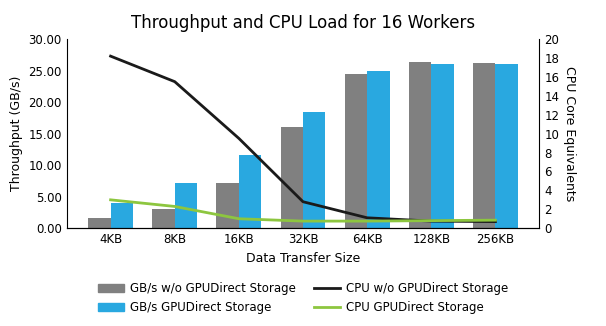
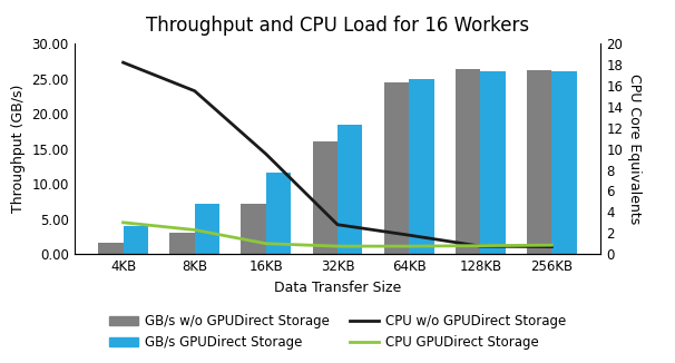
CPU w/o GPUDirect Storage/64KB: 1.1 -> 1.8
